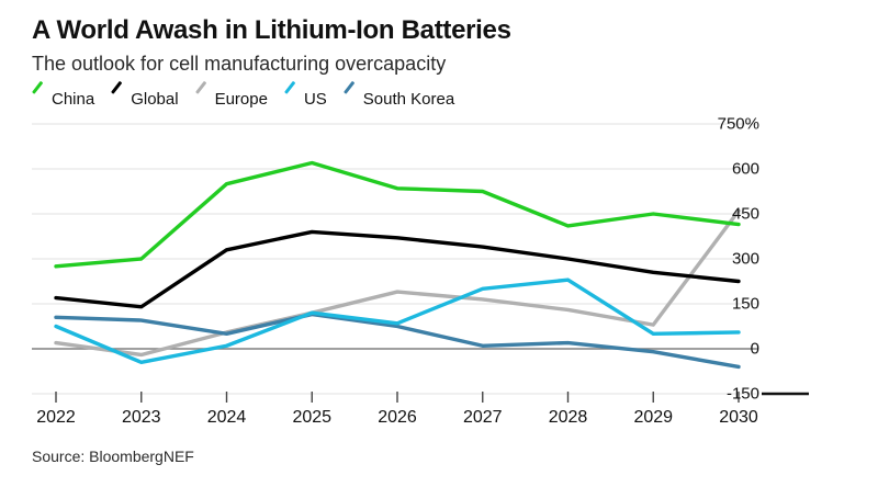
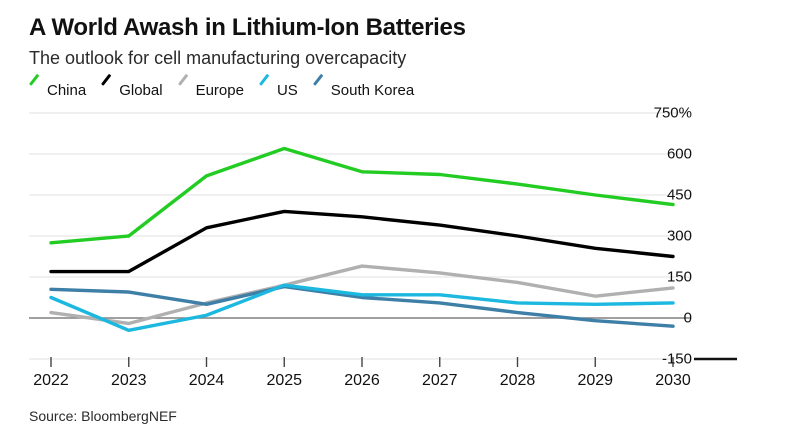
Global/2023: 140% -> 170%
China/2024: 550% -> 520%
US/2027: 200% -> 80%
South Korea/2027: 10% -> 60%
China/2028: 410% -> 490%
US/2028: 230% -> 60%
Europe/2030: 460% -> 110%
South Korea/2030: -60% -> -30%
